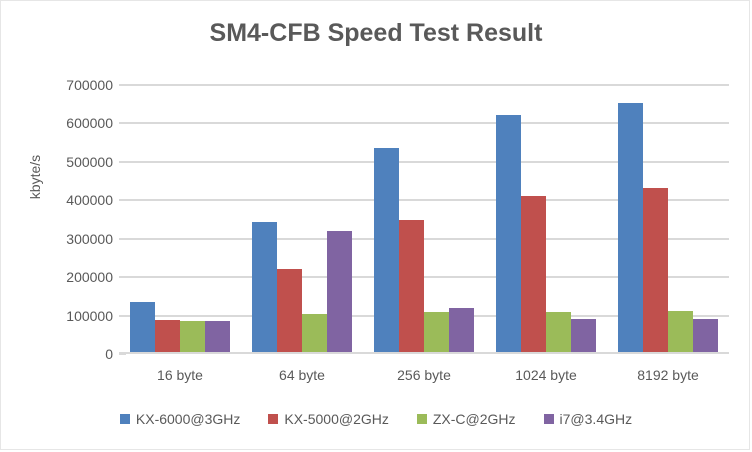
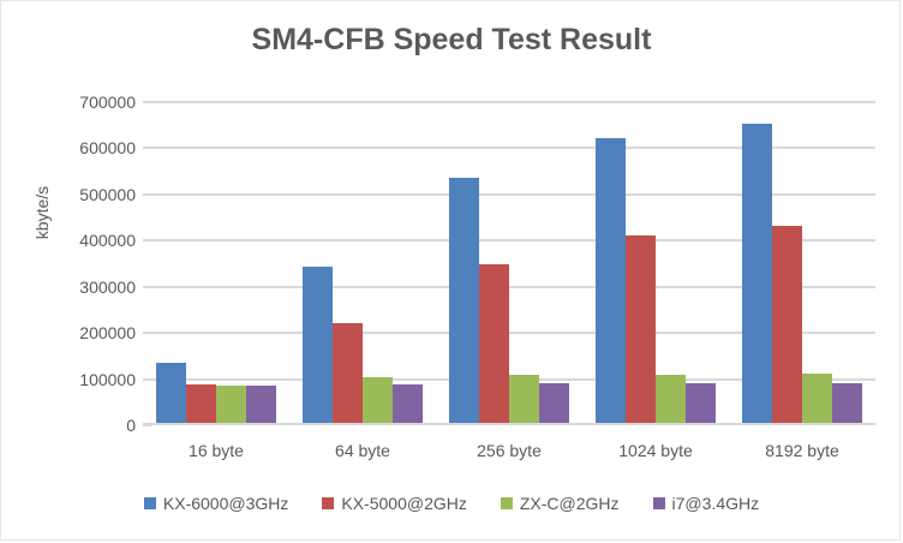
i7@3.4GHz/64 byte: 320000 -> 90000
i7@3.4GHz/256 byte: 120000 -> 90000
